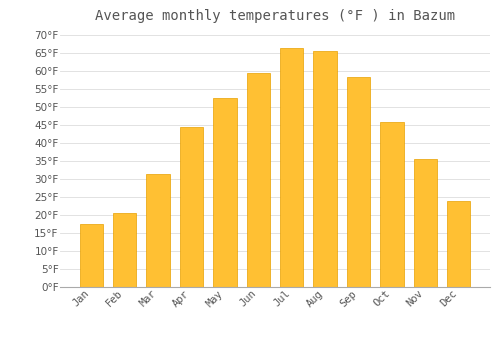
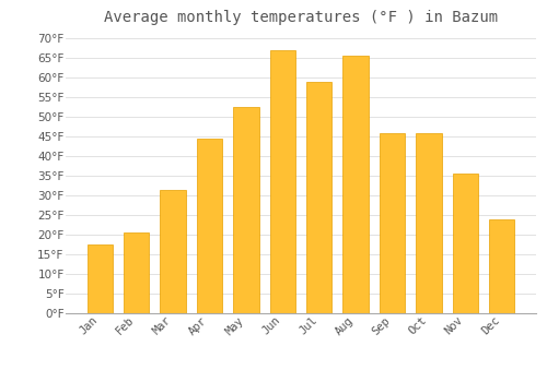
Jun: 59.5°F -> 67.0°F
Jul: 66.5°F -> 59.0°F
Sep: 58.5°F -> 46.0°F
